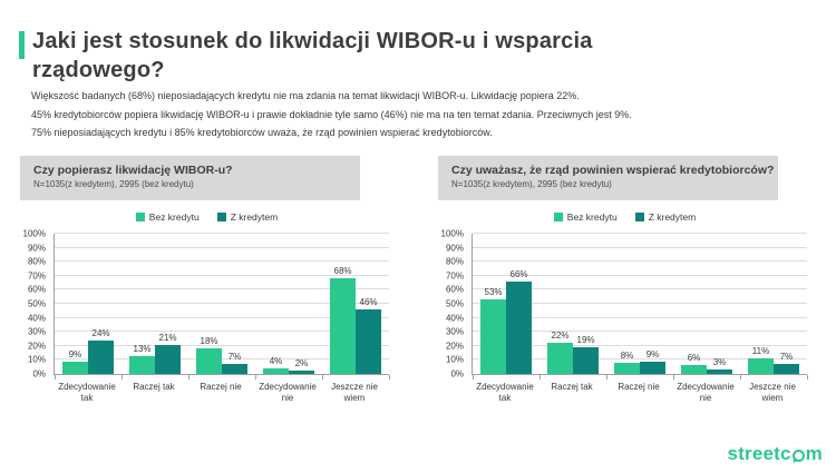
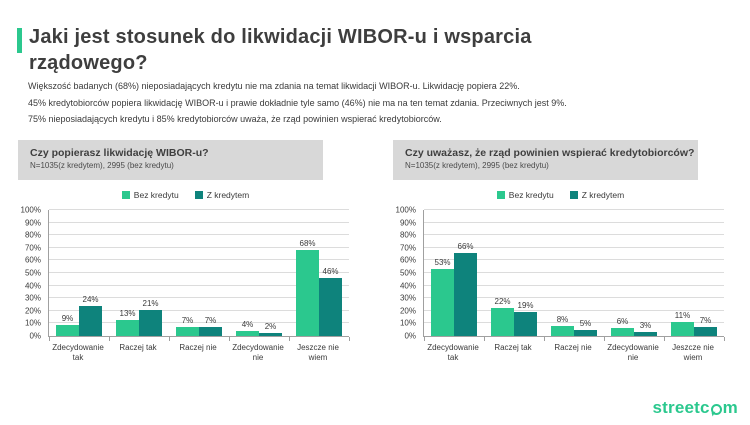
Czy popierasz likwidację WIBOR-u?/Bez kredytu/Raczej nie: 18% -> 7%
Czy uważasz, że rząd powinien wspierać kredytobiorców?/Z kredytem/Raczej nie: 9% -> 5%
